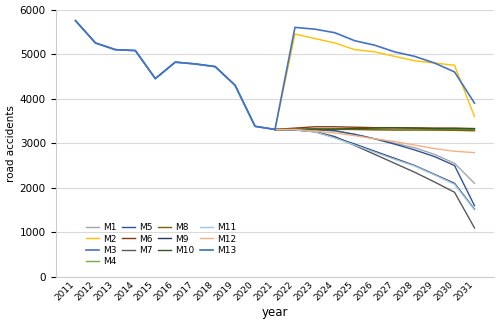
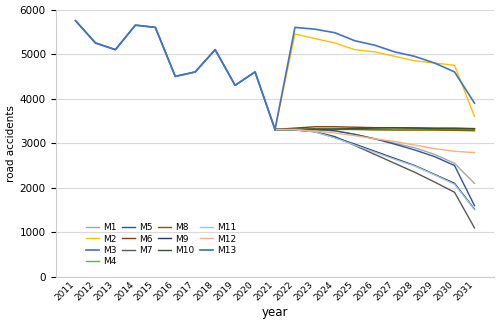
M13/2014: 5080 -> 5650
M13/2015: 4450 -> 5600
M13/2016: 4820 -> 4500
M13/2017: 4780 -> 4600
M13/2018: 4720 -> 5100
M13/2020: 3380 -> 4600
